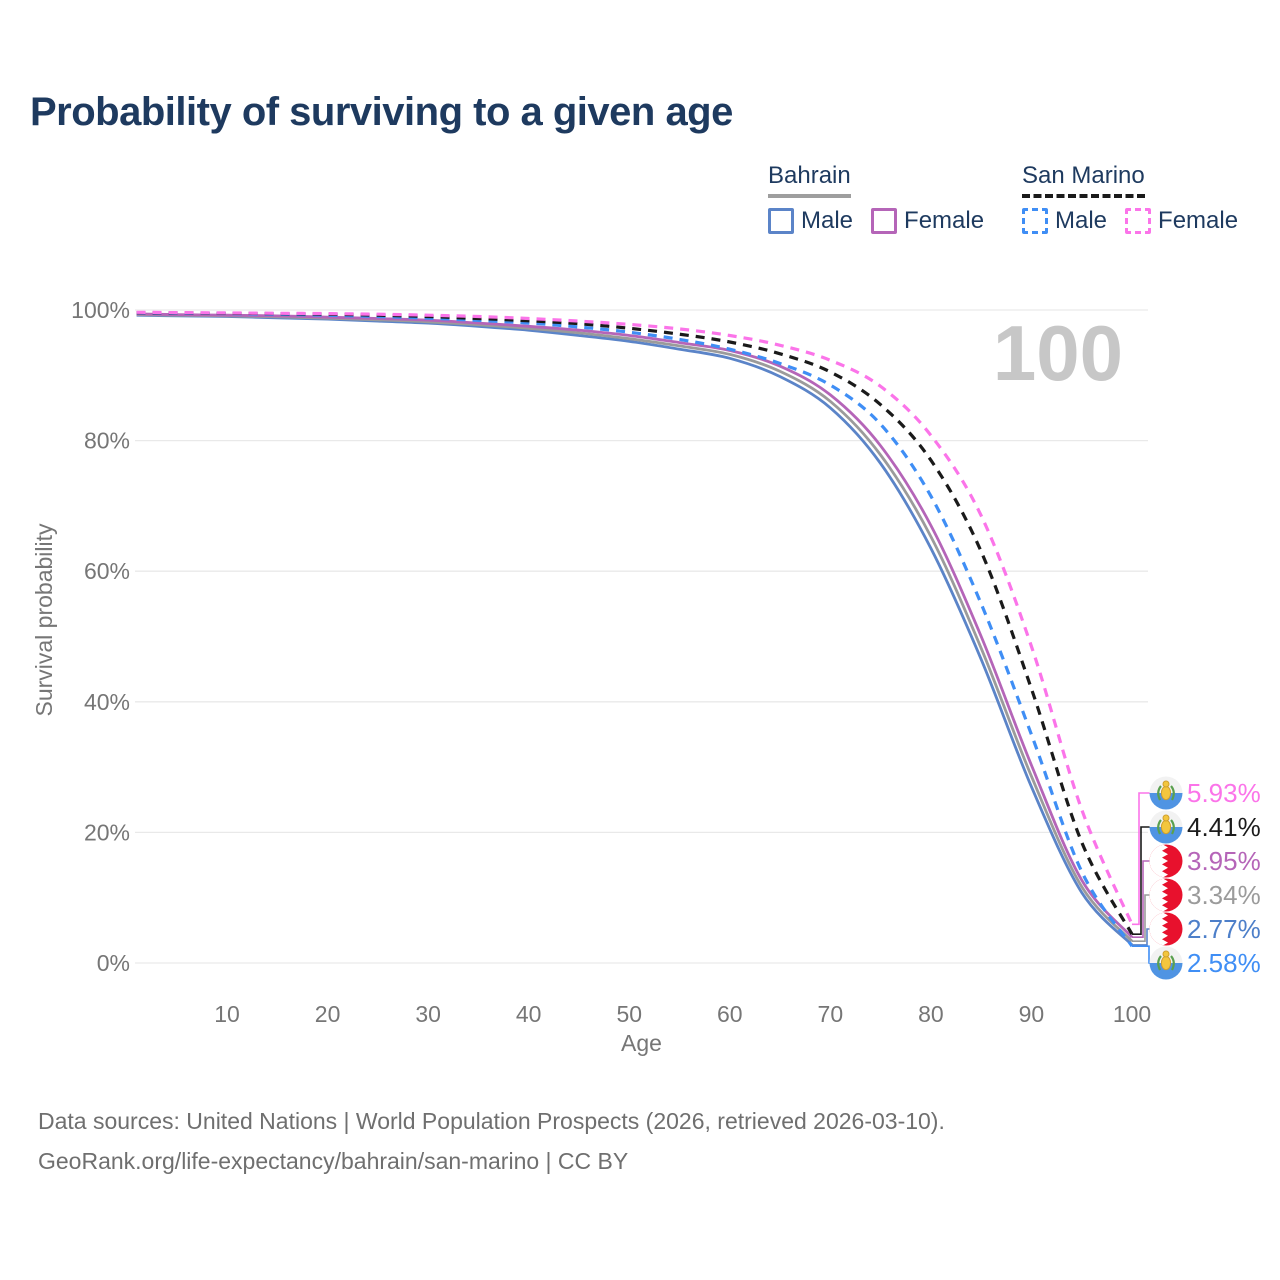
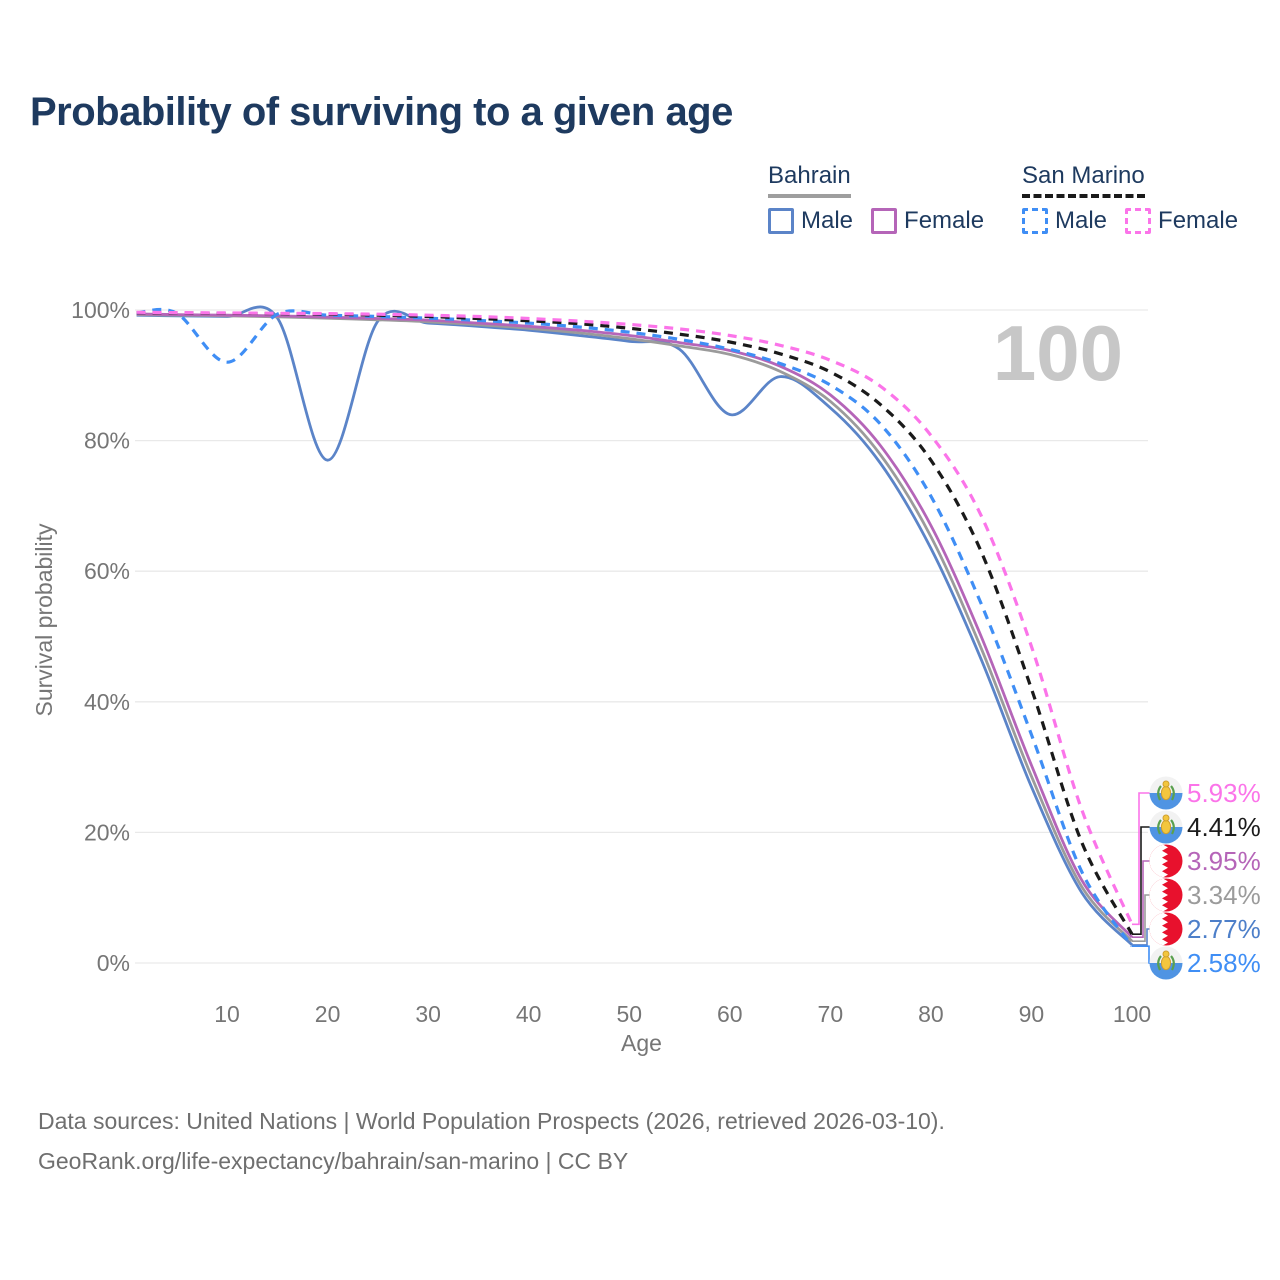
San Marino Male/10: 99% -> 92%
Bahrain Male/20: 99% -> 77%
Bahrain Male/60: 93% -> 84%
